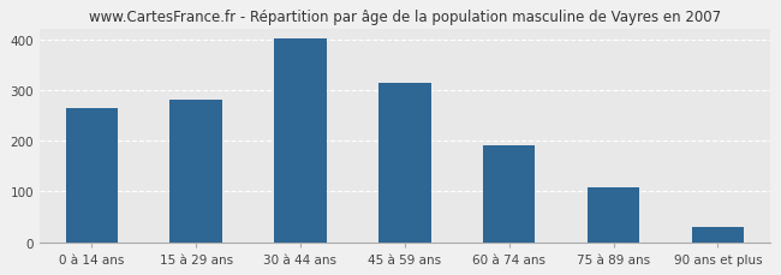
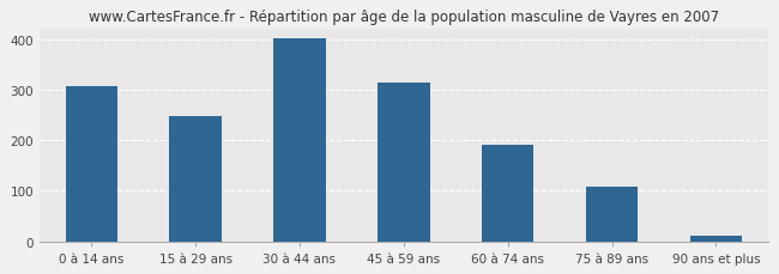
0 à 14 ans: 265 -> 308
15 à 29 ans: 280 -> 248
90 ans et plus: 30 -> 11
